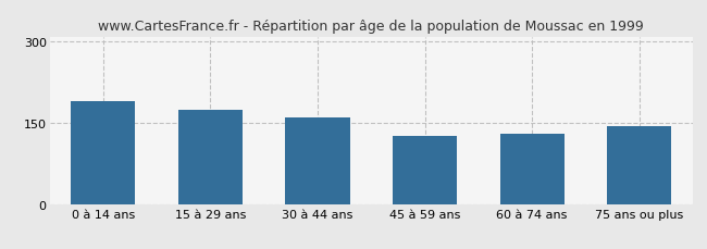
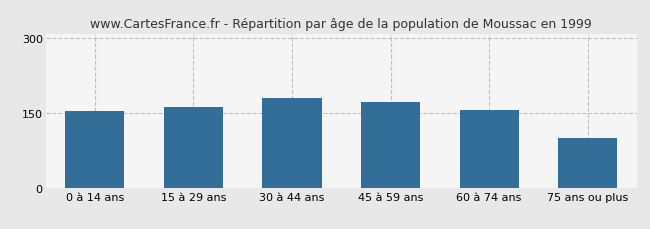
0 à 14 ans: 190 -> 155
15 à 29 ans: 175 -> 163
30 à 44 ans: 160 -> 181
45 à 59 ans: 125 -> 173
60 à 74 ans: 130 -> 156
75 ans ou plus: 145 -> 100
